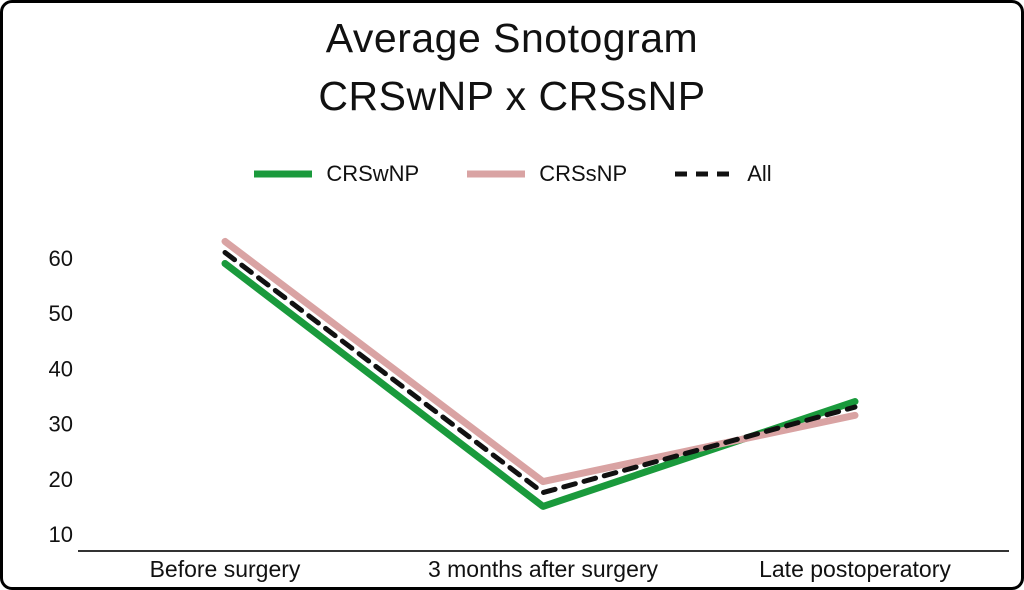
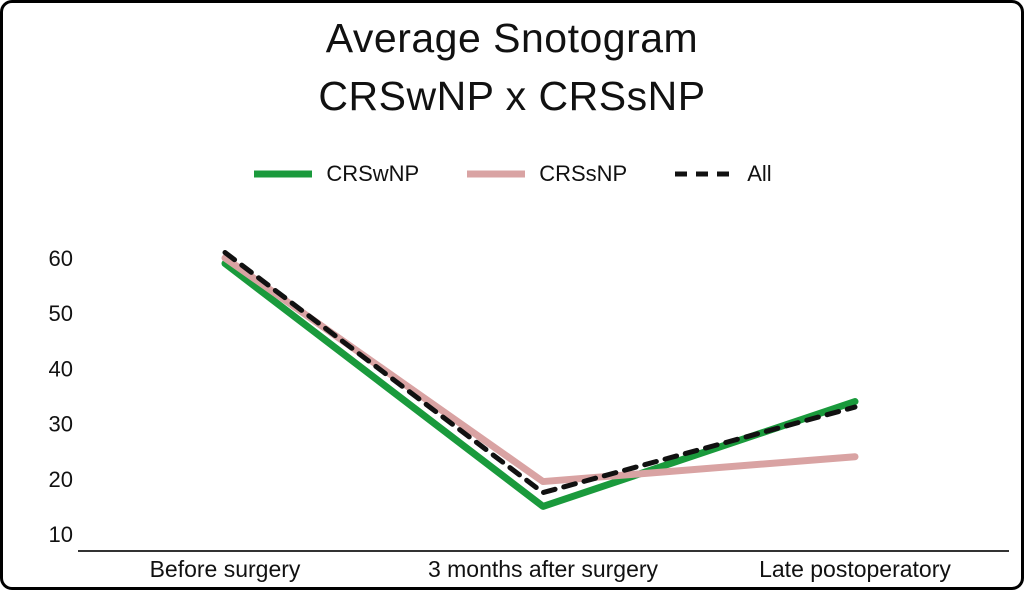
CRSsNP/Before surgery: 63 -> 60
CRSsNP/Late postoperatory: 32 -> 24
